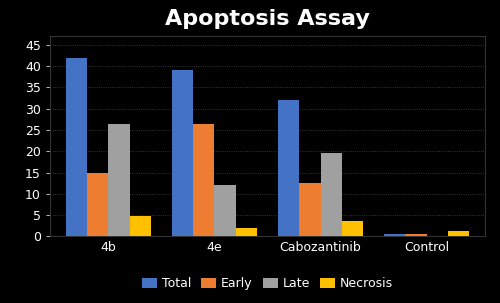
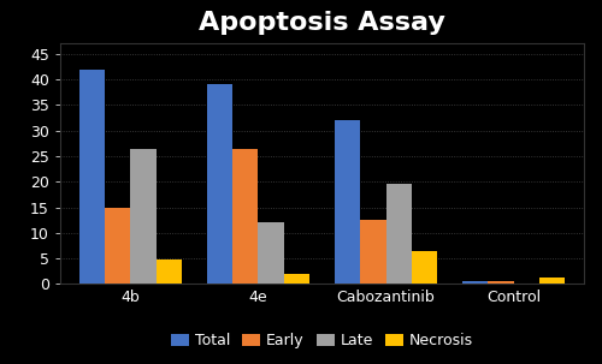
Necrosis/Cabozantinib: 3.7 -> 6.5
